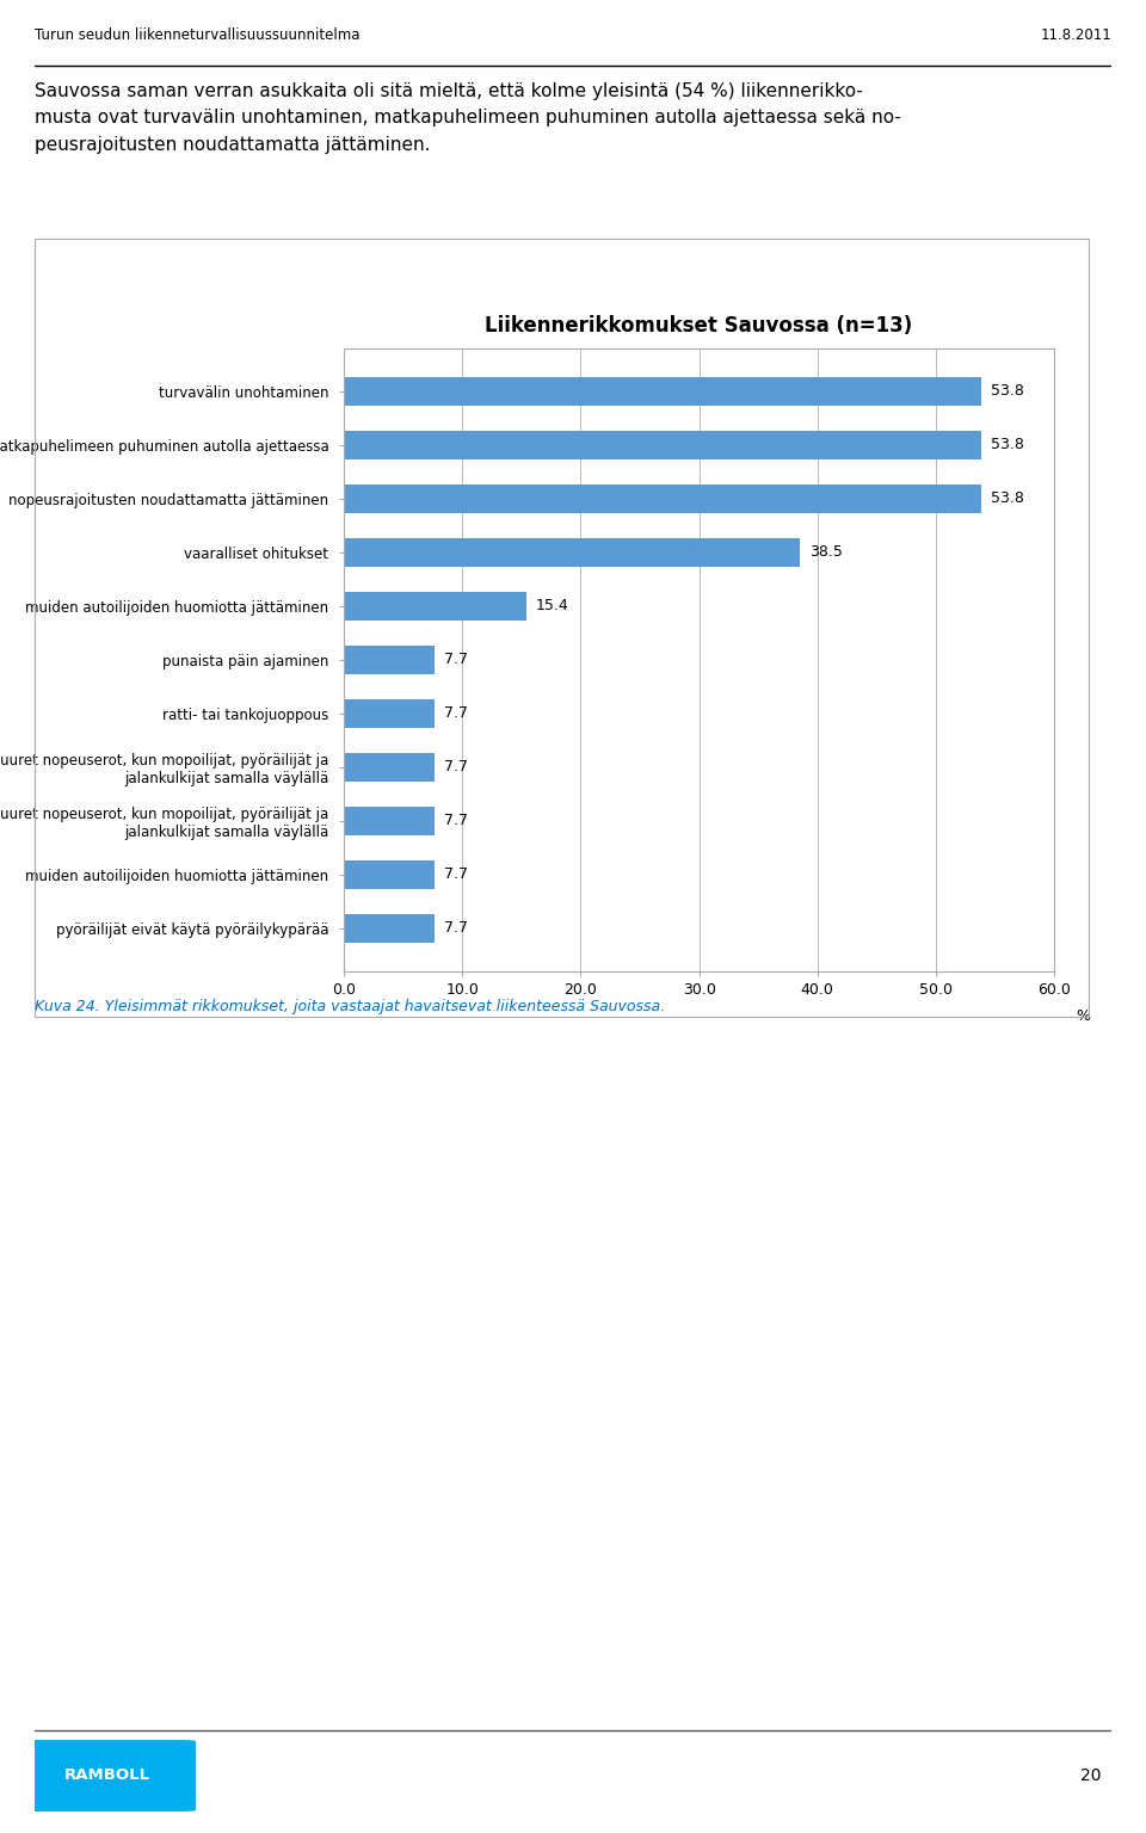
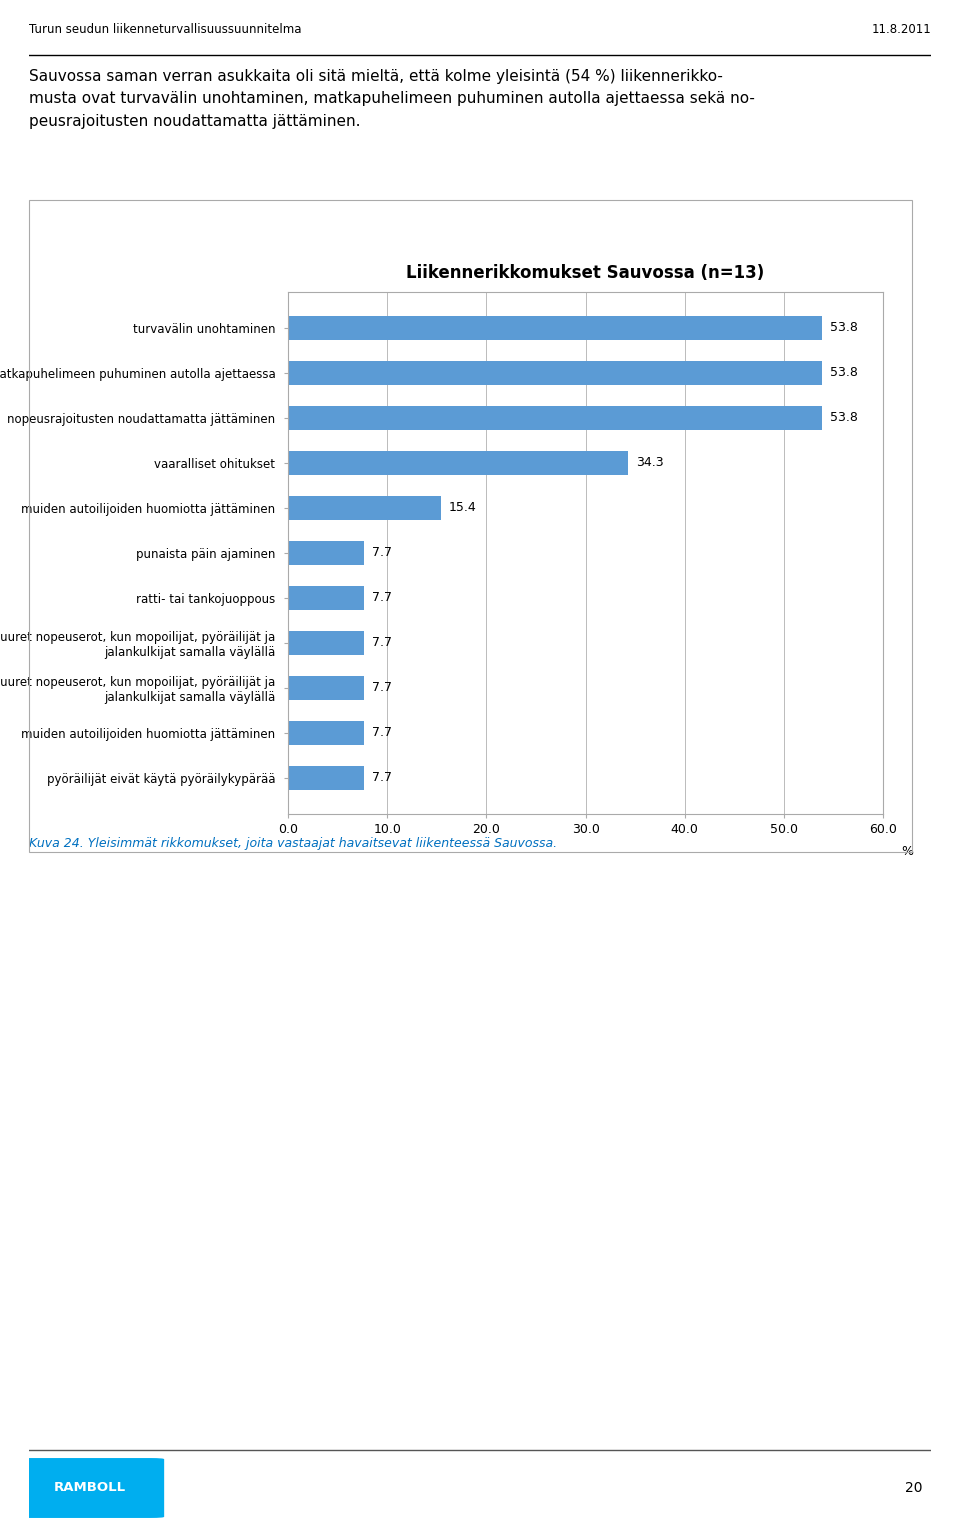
vaaralliset ohitukset: 38.5 -> 34.3
